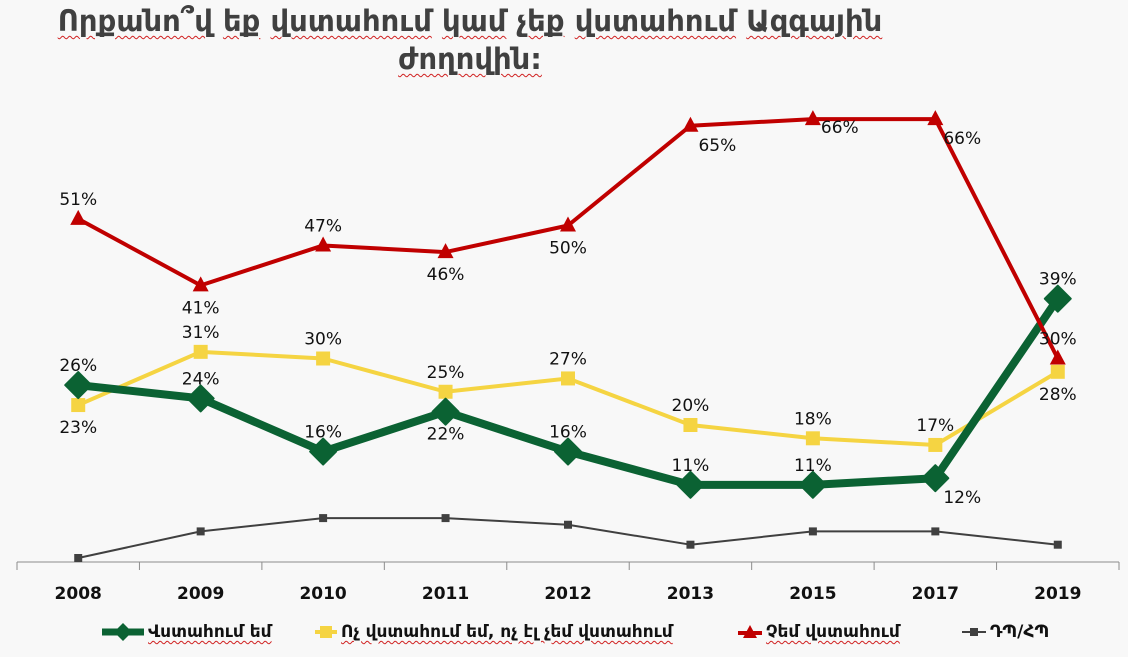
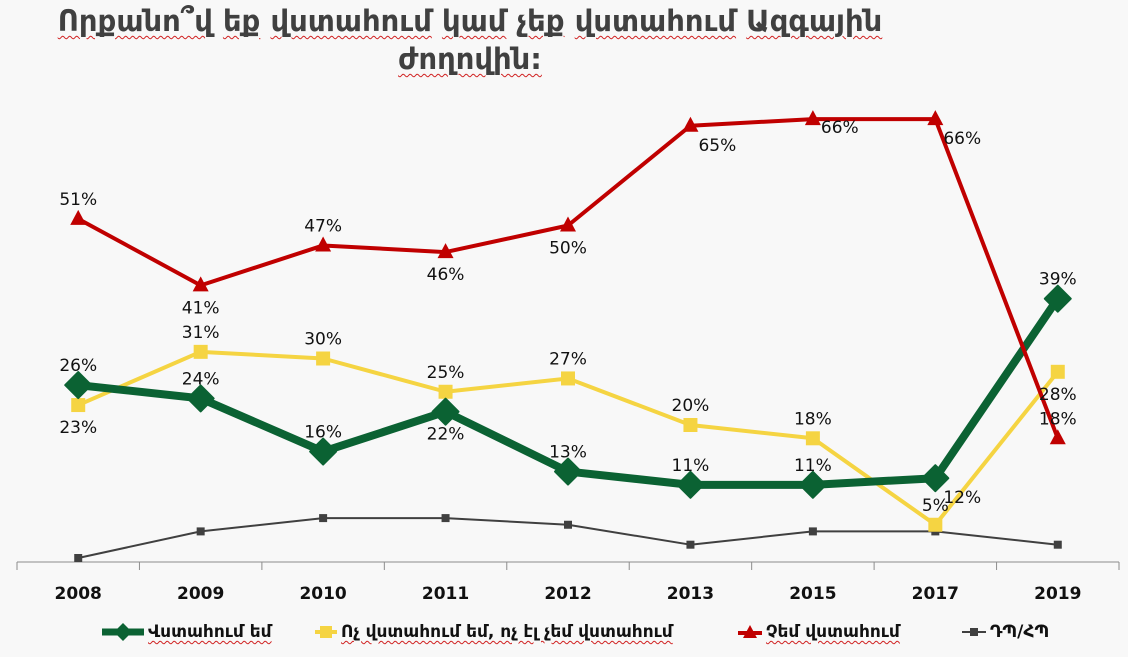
Վստահում եմ/2012: 16% -> 13%
Ոչ վստահում եմ, ոչ էլ չեմ վստահում/2017: 17% -> 5%
Չեմ վստահում/2019: 30% -> 18%
